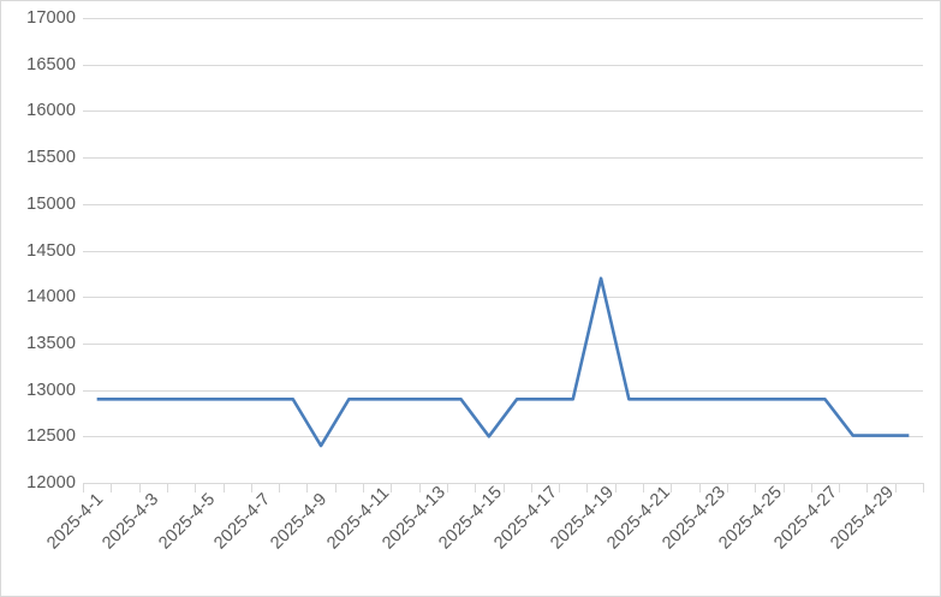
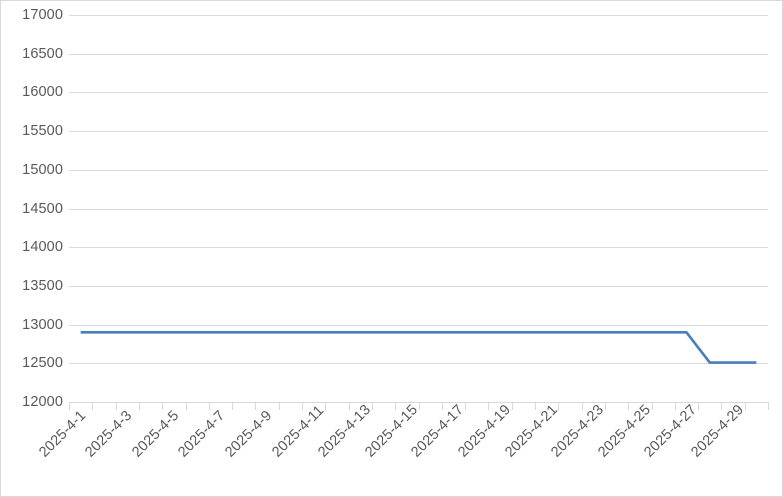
2025-4-9: 12400 -> 12900
2025-4-15: 12500 -> 12900
2025-4-19: 14200 -> 12900
